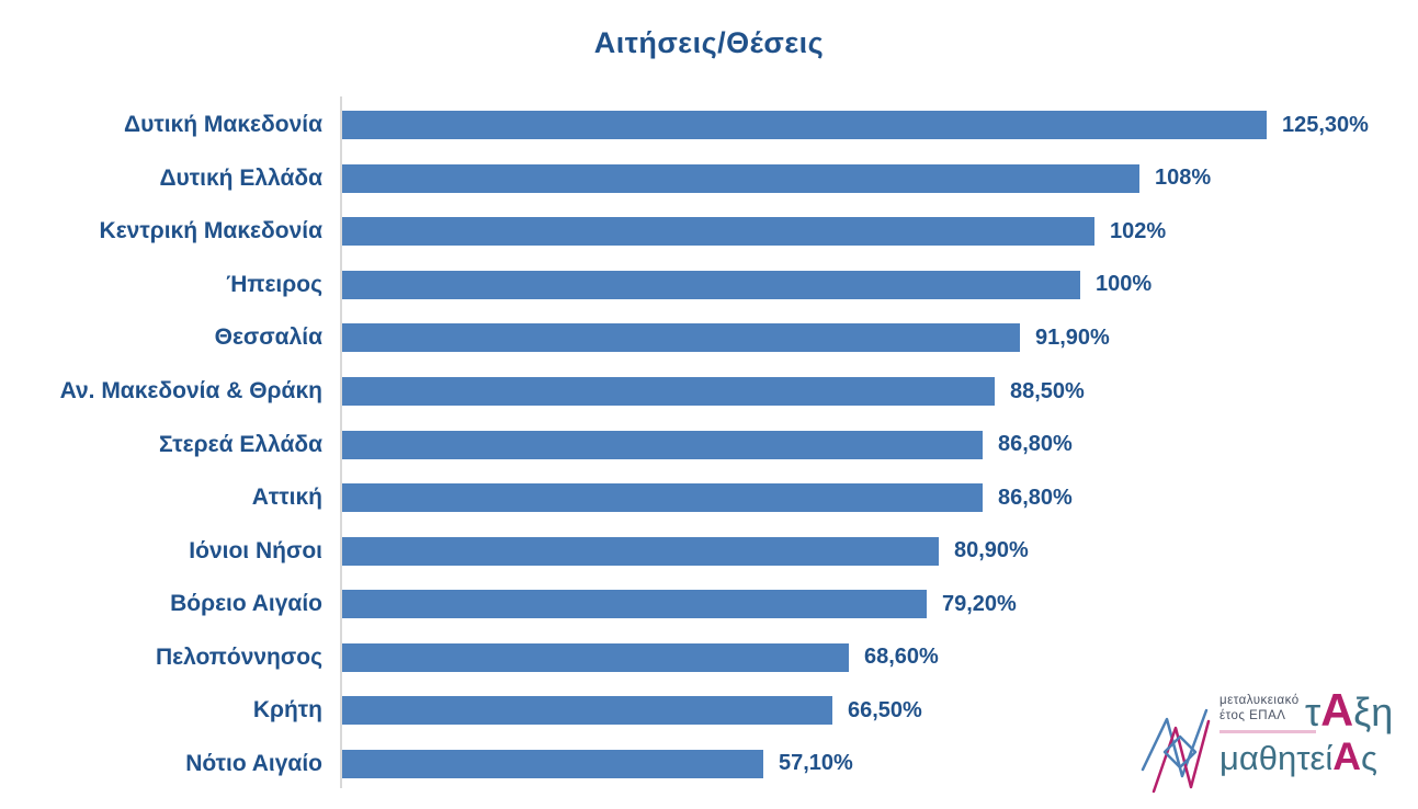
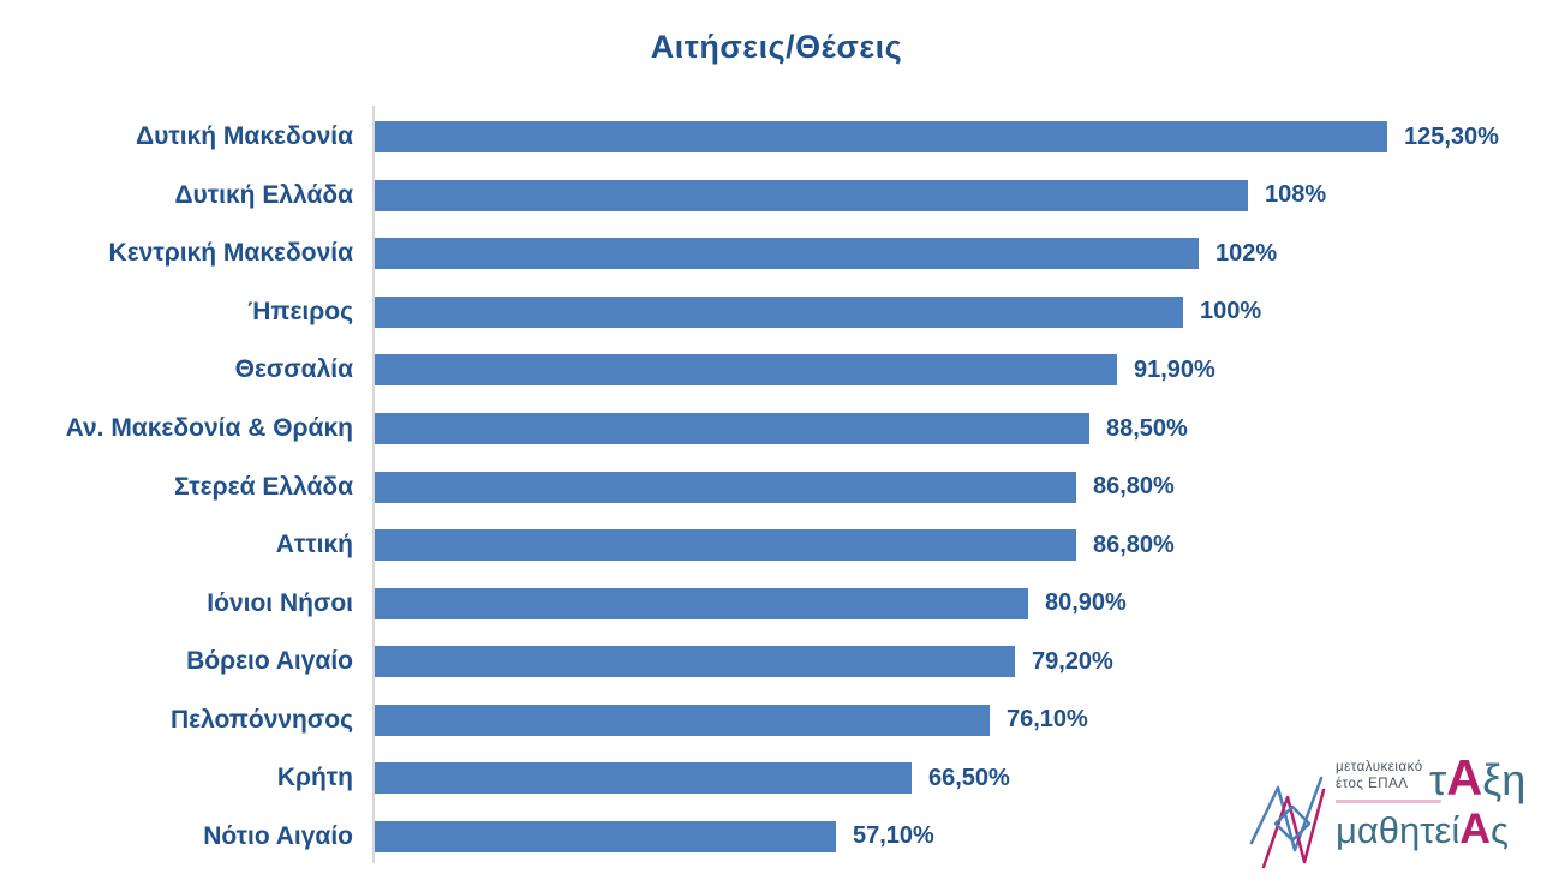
Πελοπόννησος: 68,60% -> 76,10%
